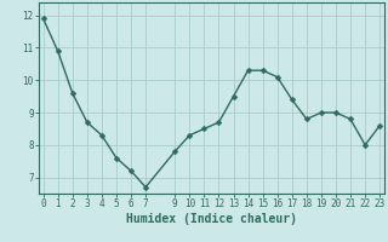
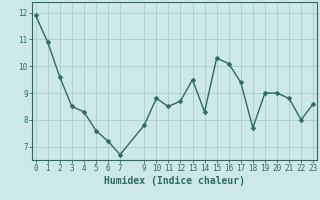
3: 8.7 -> 8.5
10: 8.3 -> 8.8
14: 10.3 -> 8.3
18: 8.8 -> 7.7
